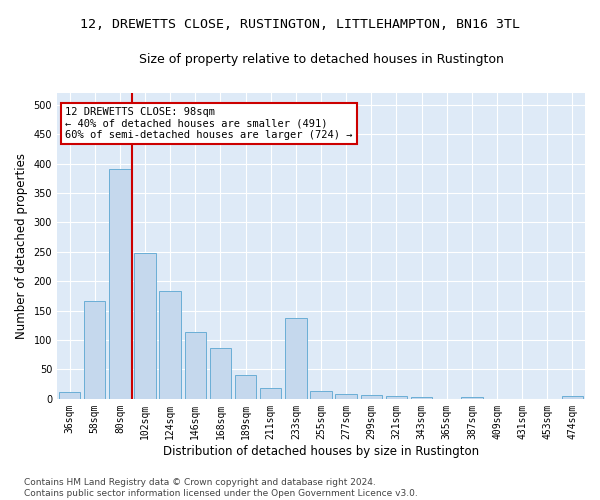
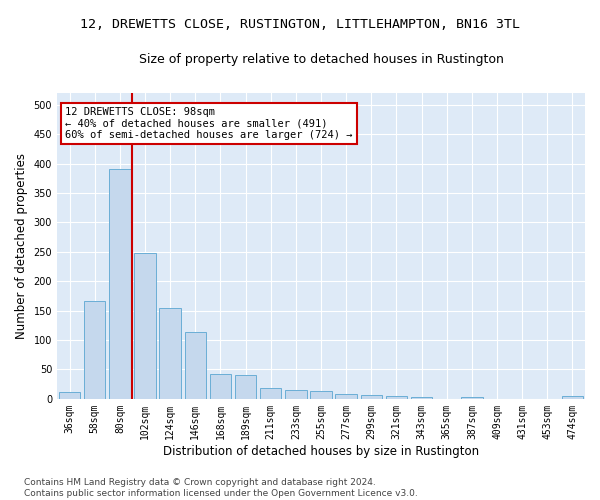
124sqm: 184 -> 155
168sqm: 86 -> 42
233sqm: 138 -> 15
